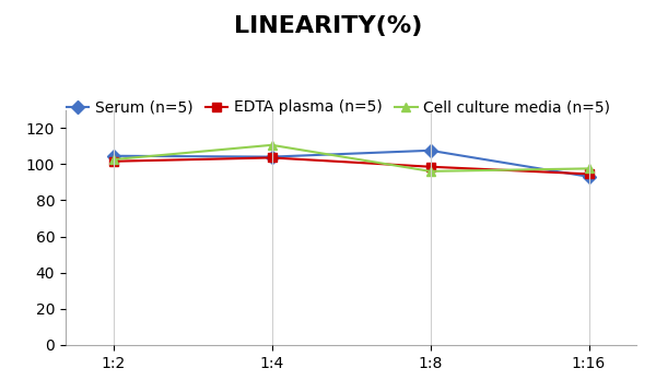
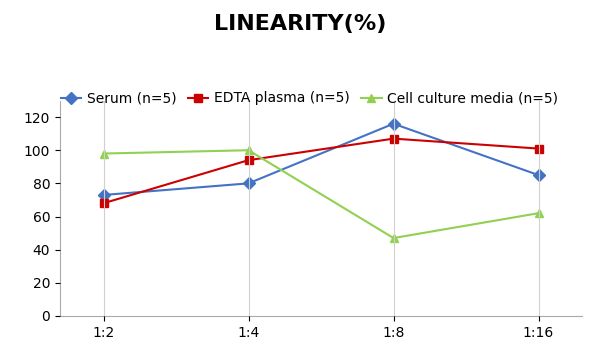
Serum (n=5)/1:2: 104 -> 73
EDTA plasma (n=5)/1:2: 102 -> 68
Cell culture media (n=5)/1:2: 102 -> 98
Serum (n=5)/1:4: 104 -> 80
EDTA plasma (n=5)/1:4: 104 -> 94
Cell culture media (n=5)/1:4: 110 -> 100
Serum (n=5)/1:8: 108 -> 116
EDTA plasma (n=5)/1:8: 98 -> 107
Cell culture media (n=5)/1:8: 96 -> 47
Serum (n=5)/1:16: 93 -> 85
EDTA plasma (n=5)/1:16: 94 -> 101
Cell culture media (n=5)/1:16: 98 -> 62
